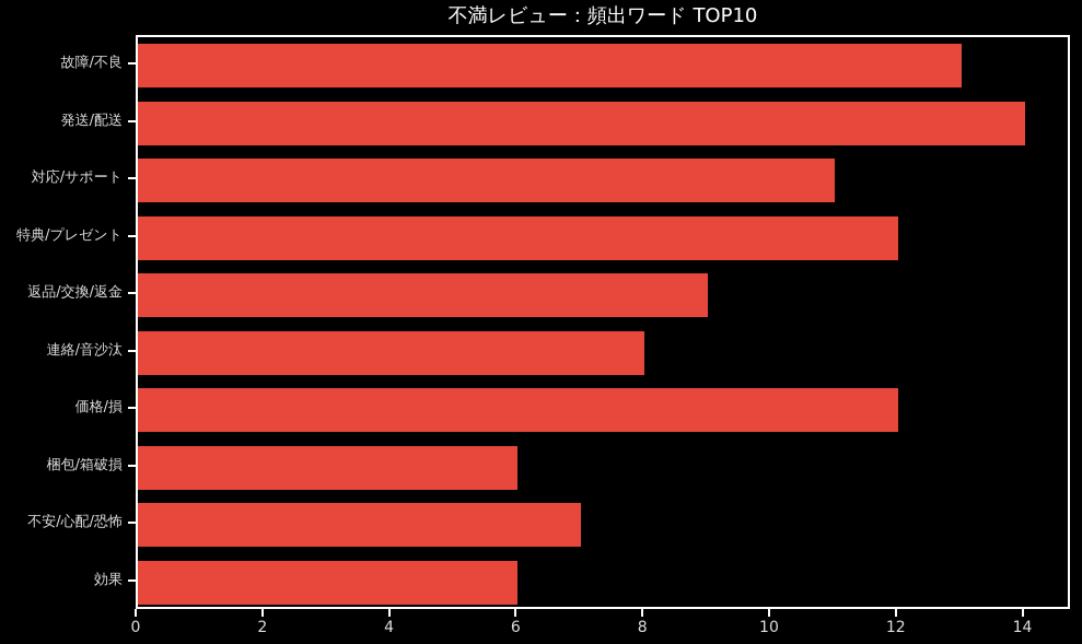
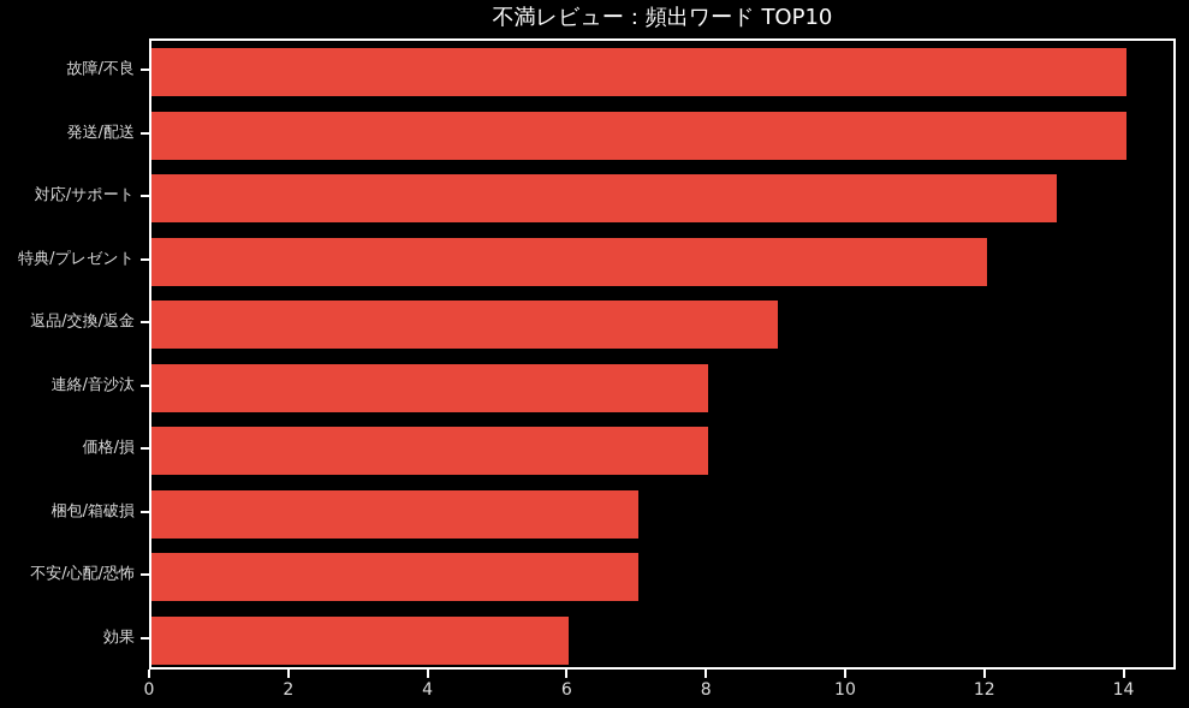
故障/不良: 13 -> 14
対応/サポート: 11 -> 13
価格/損: 12 -> 8
梱包/箱破損: 6 -> 7
